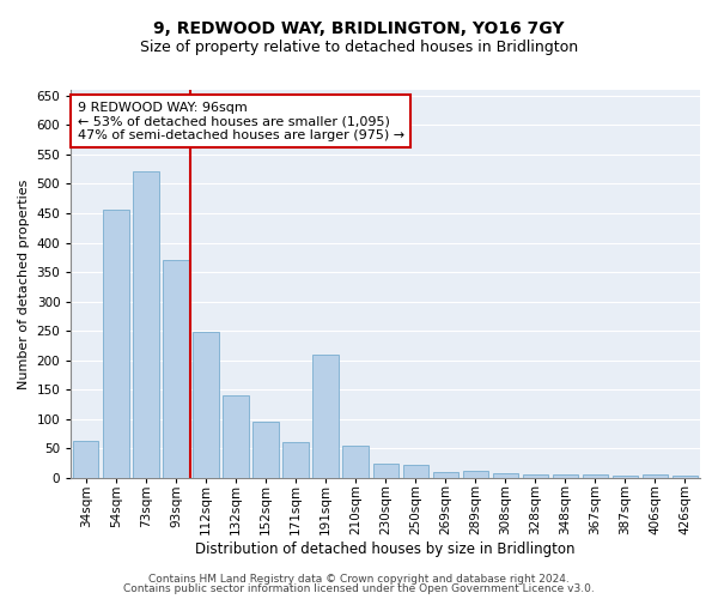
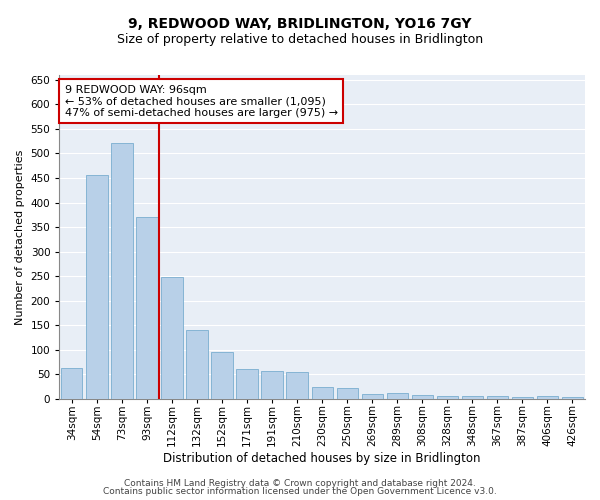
191sqm: 210 -> 57
